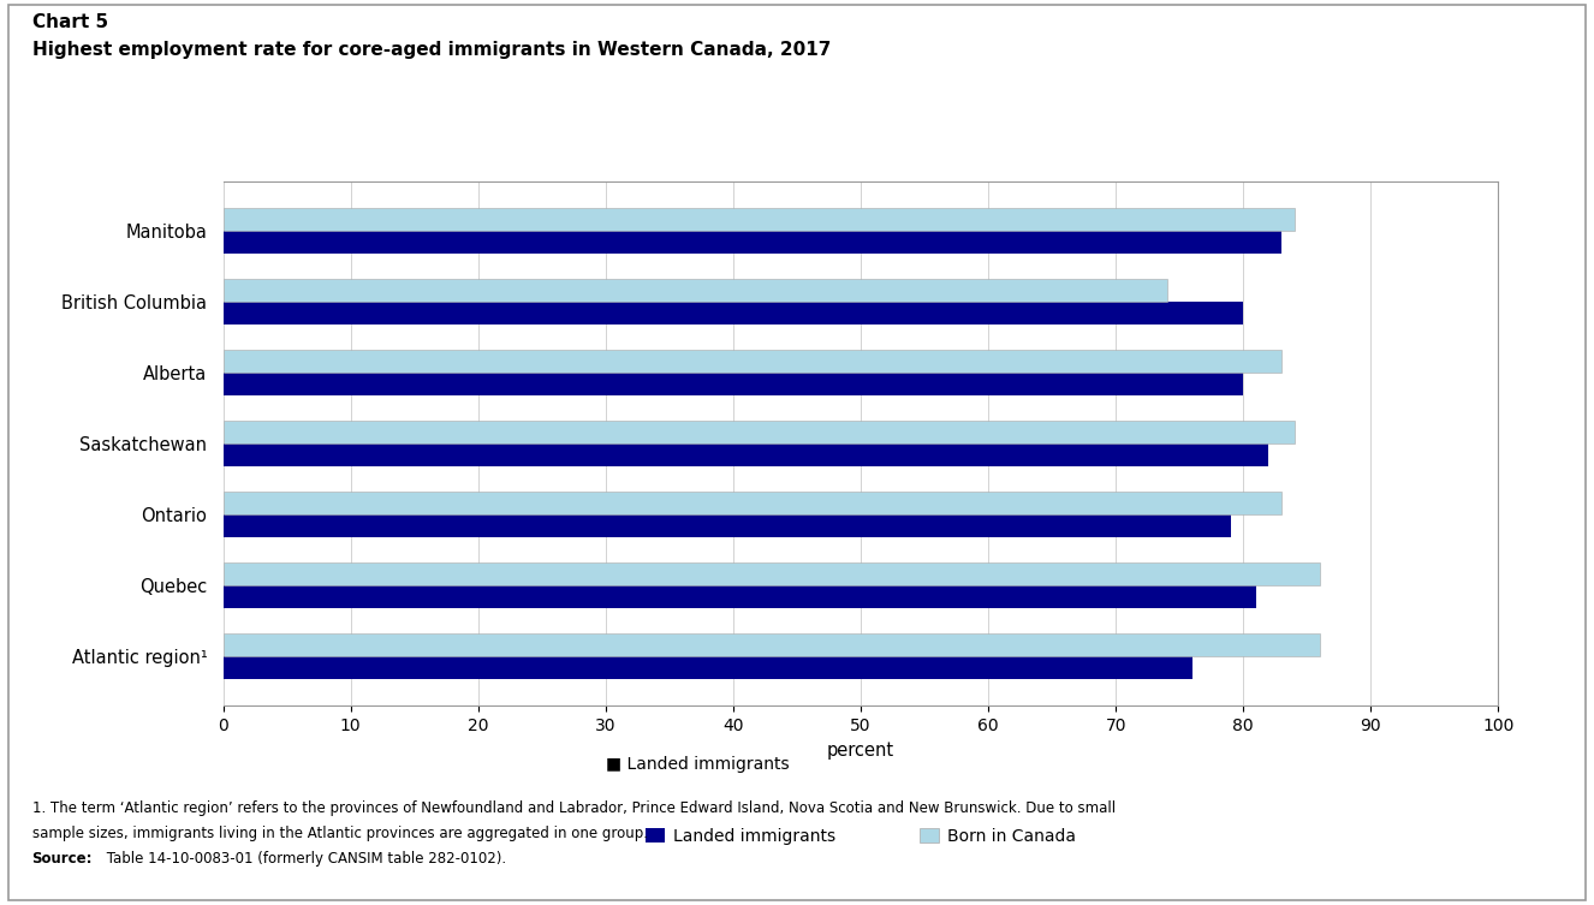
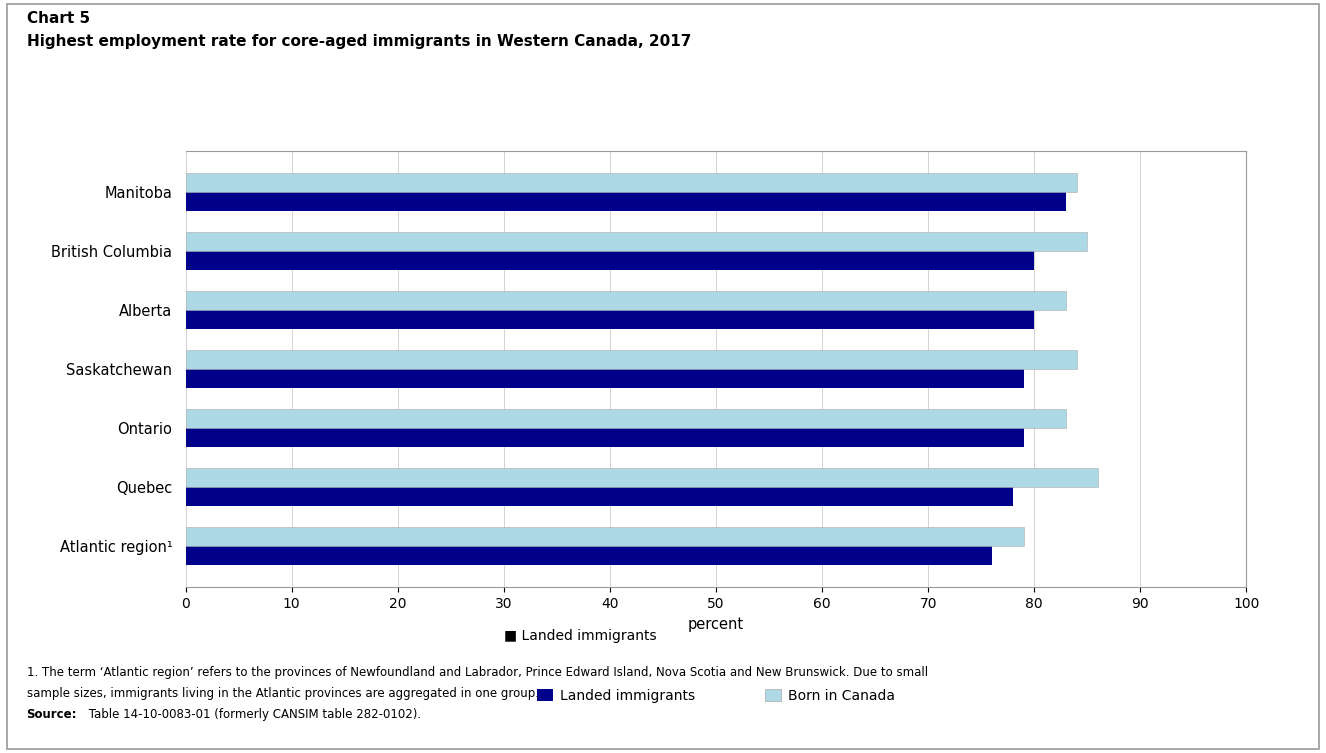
Born in Canada/British Columbia: 74 -> 85
Landed immigrants/Saskatchewan: 82 -> 79
Landed immigrants/Quebec: 81 -> 78
Born in Canada/Atlantic region¹: 86 -> 79
